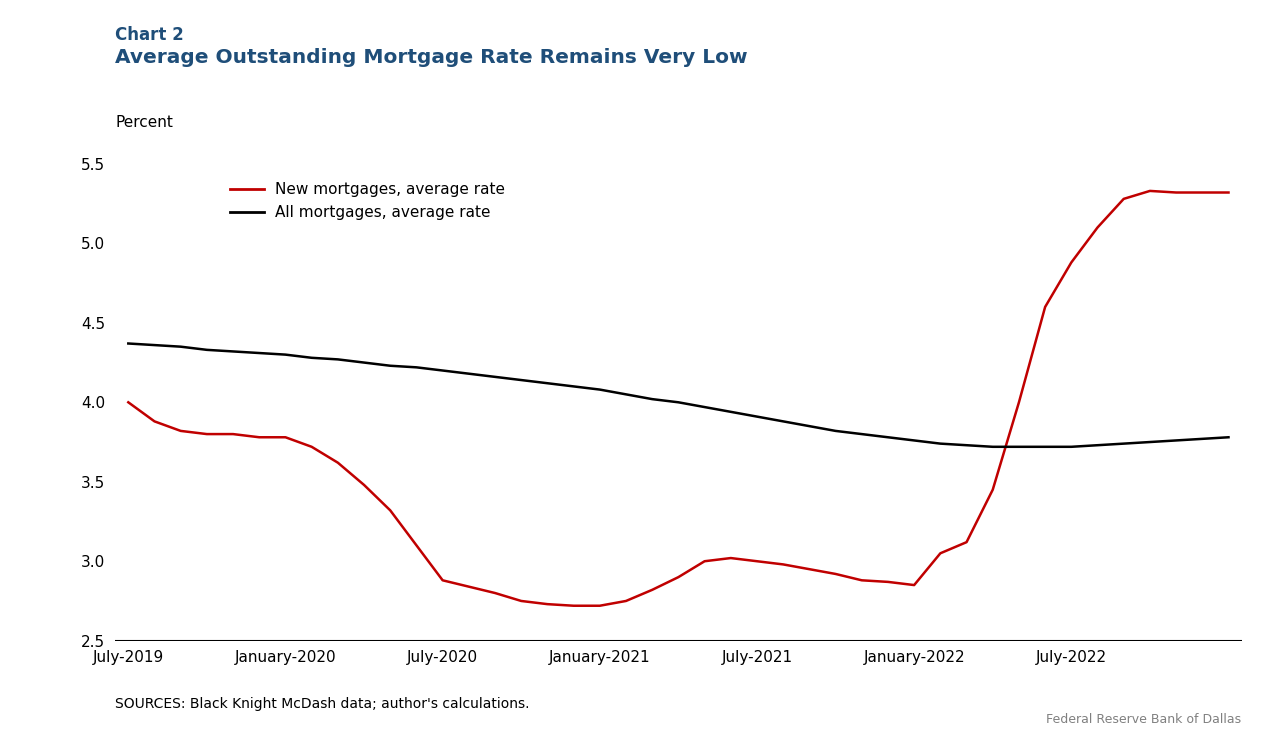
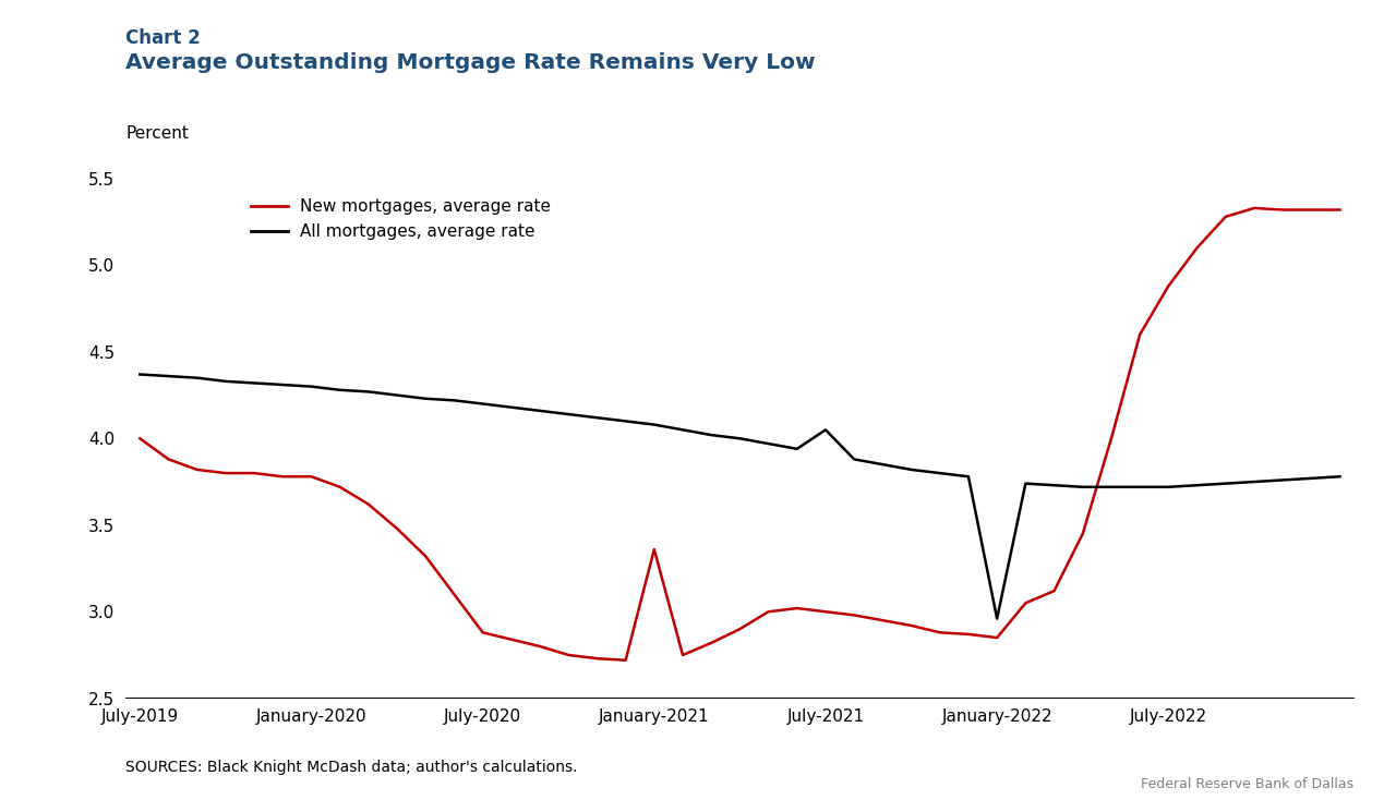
New mortgages, average rate/January-2021: 2.72 -> 3.36
All mortgages, average rate/July-2021: 3.91 -> 4.05
All mortgages, average rate/January-2022: 3.76 -> 2.96
